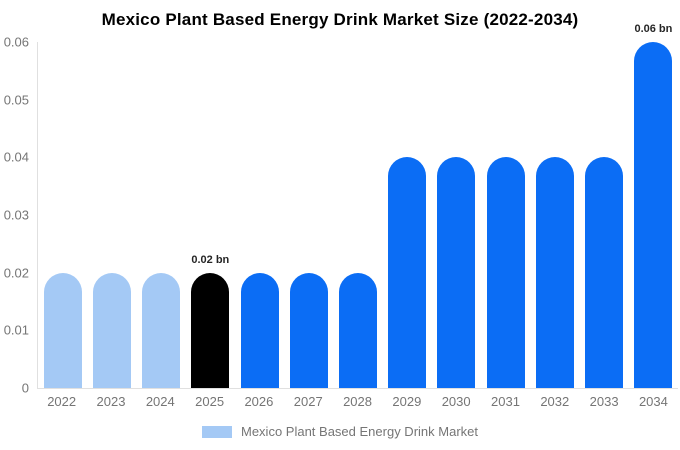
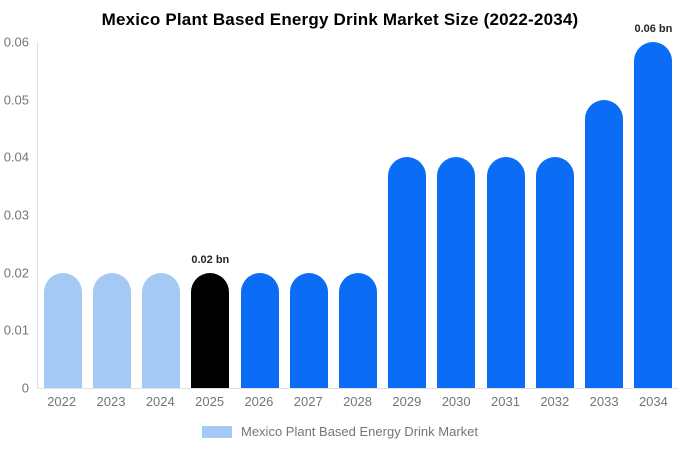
2033: 0.04 -> 0.05
